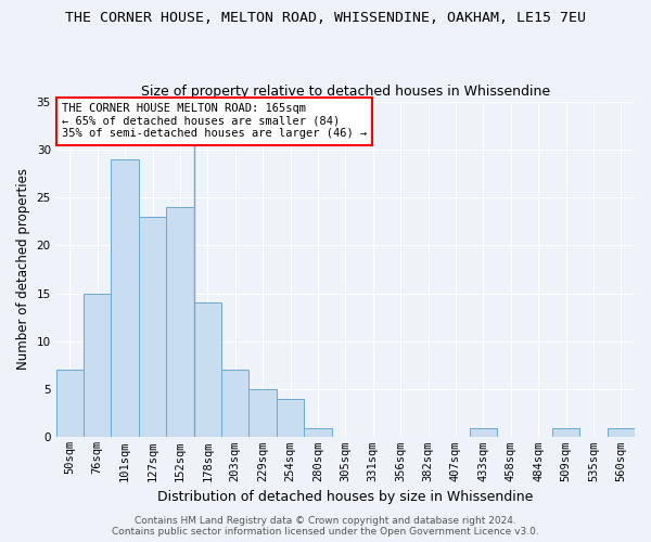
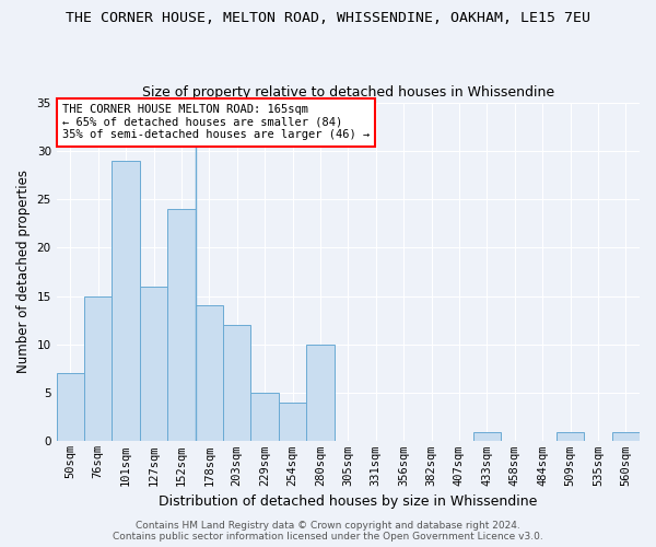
127sqm: 23 -> 16
203sqm: 7 -> 12
280sqm: 1 -> 10
